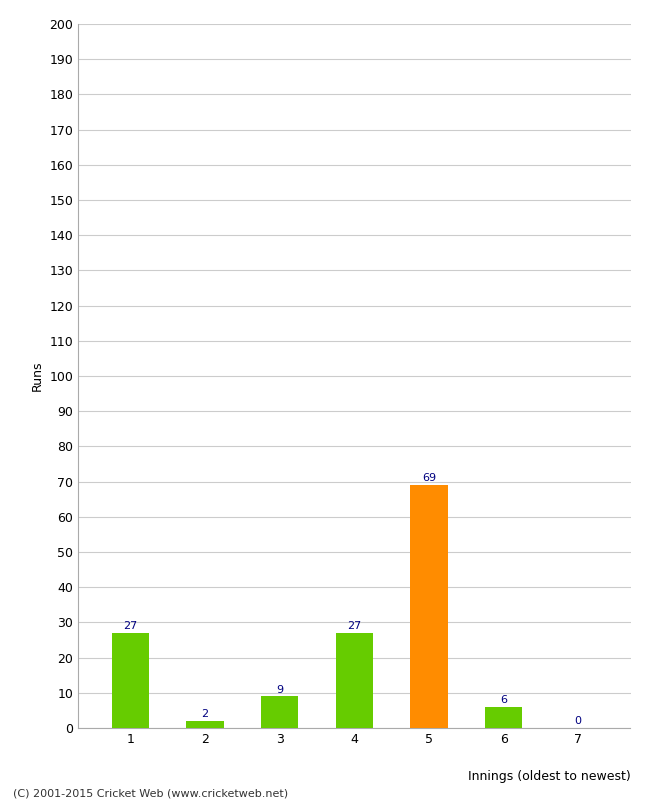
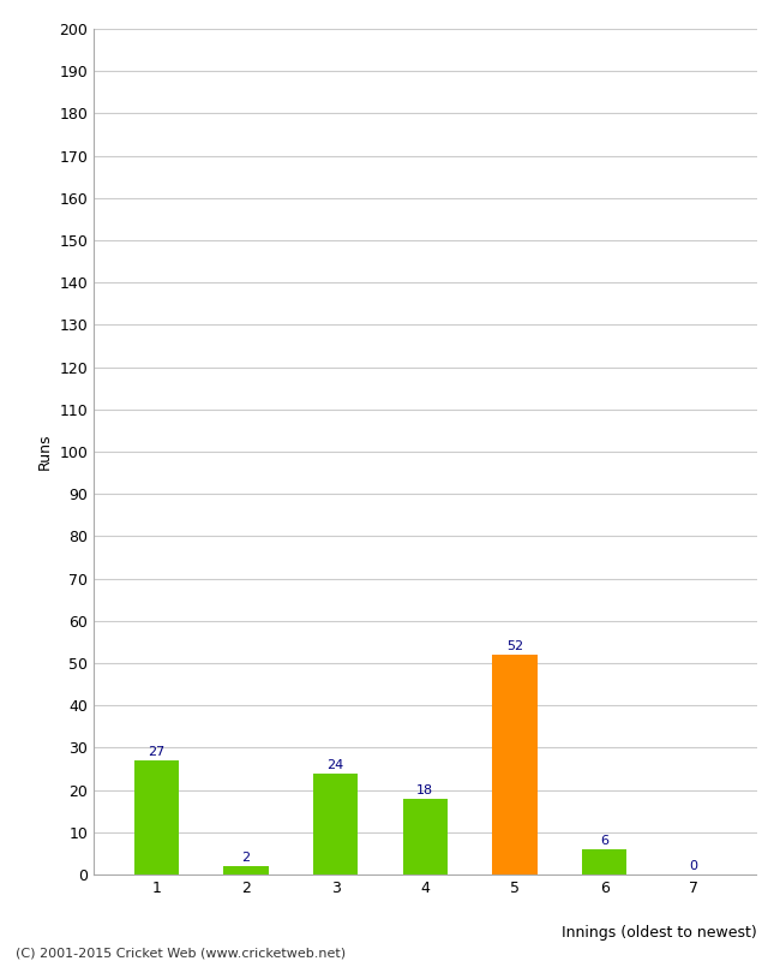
3: 9 -> 24
4: 27 -> 18
5: 69 -> 52
